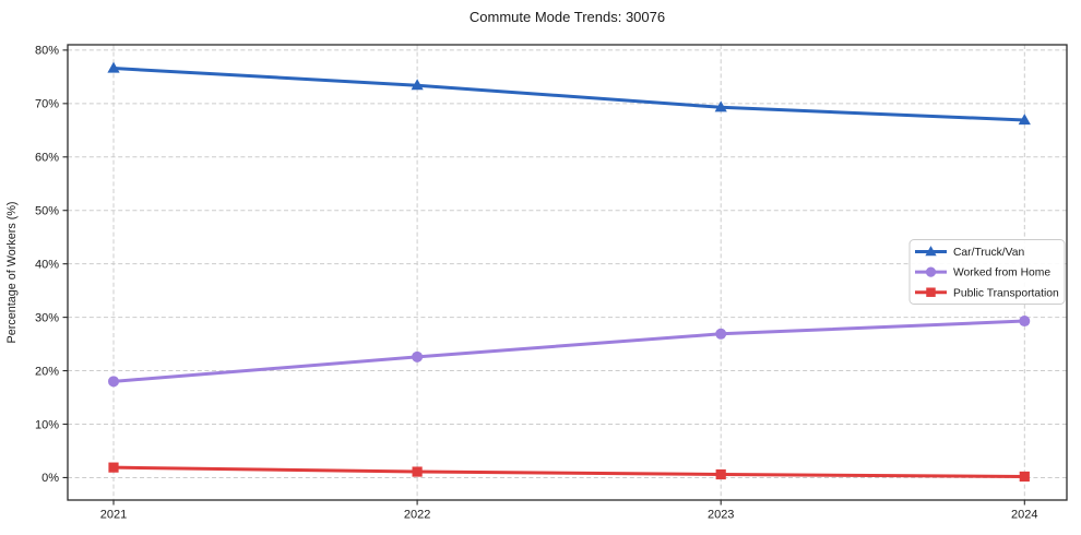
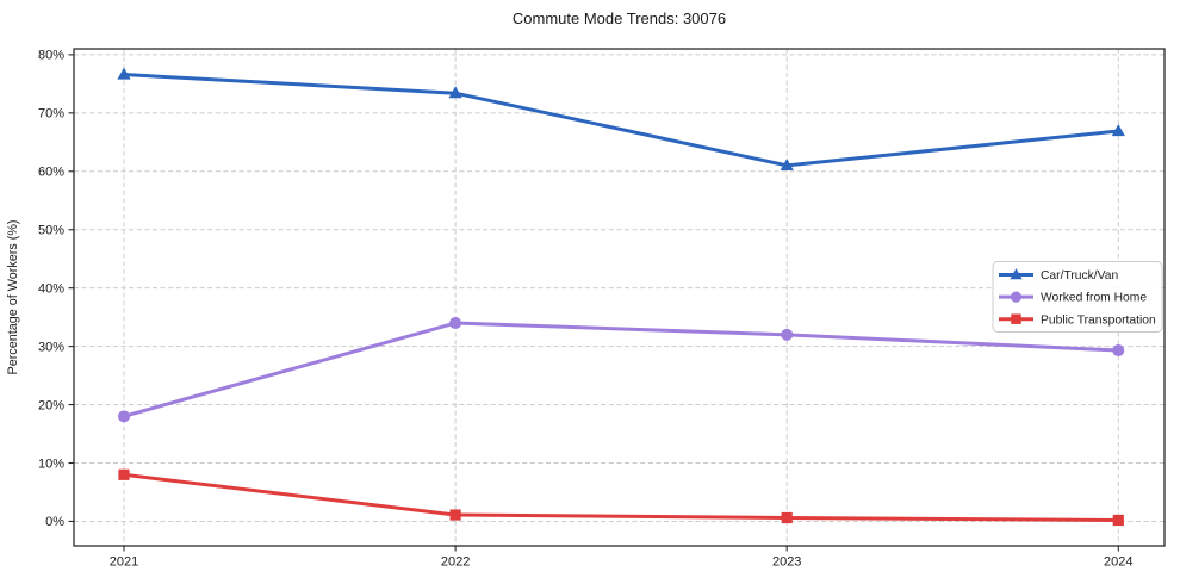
Public Transportation/2021: 2% -> 8%
Worked from Home/2022: 23% -> 34%
Car/Truck/Van/2023: 69% -> 61%
Worked from Home/2023: 27% -> 32%
